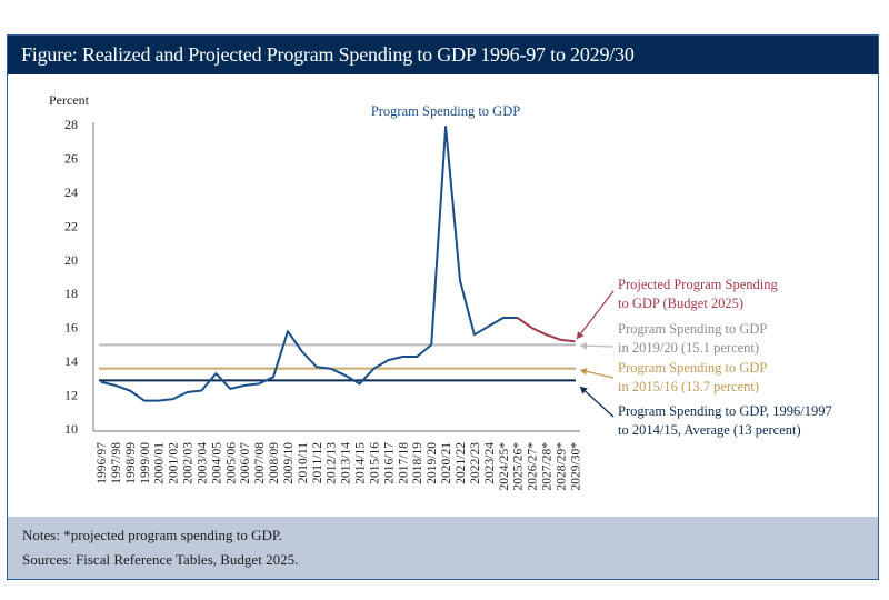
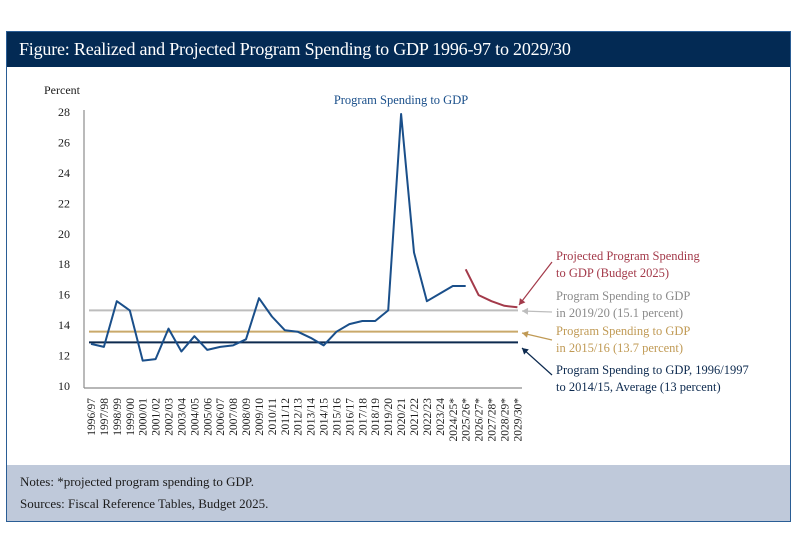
Program Spending to GDP/1998/99: 12.4 -> 15.7
Program Spending to GDP/1999/00: 11.8 -> 15.1
Program Spending to GDP/2002/03: 12.3 -> 13.9
Projected Program Spending to GDP (Budget 2025)/2025/26*: 16.7 -> 17.8
